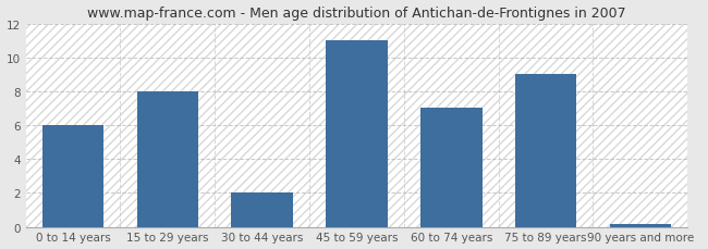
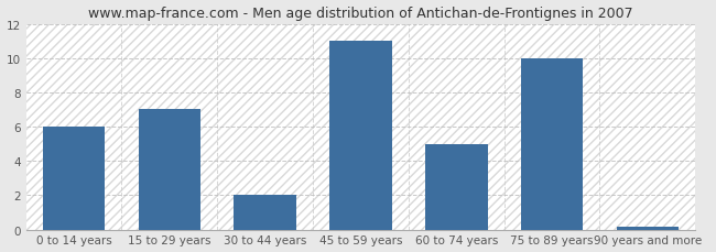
15 to 29 years: 8.0 -> 7.0
60 to 74 years: 7.0 -> 5.0
75 to 89 years: 9.0 -> 10.0
